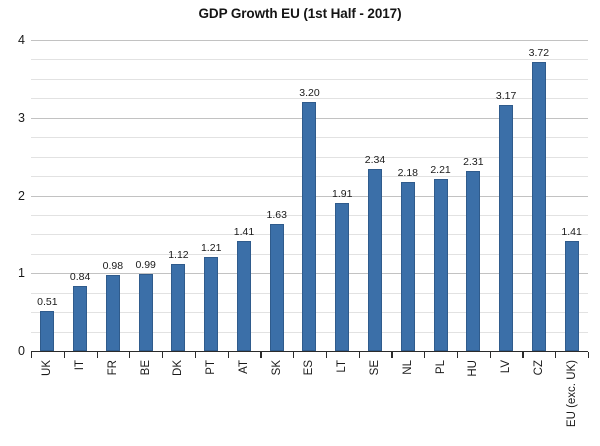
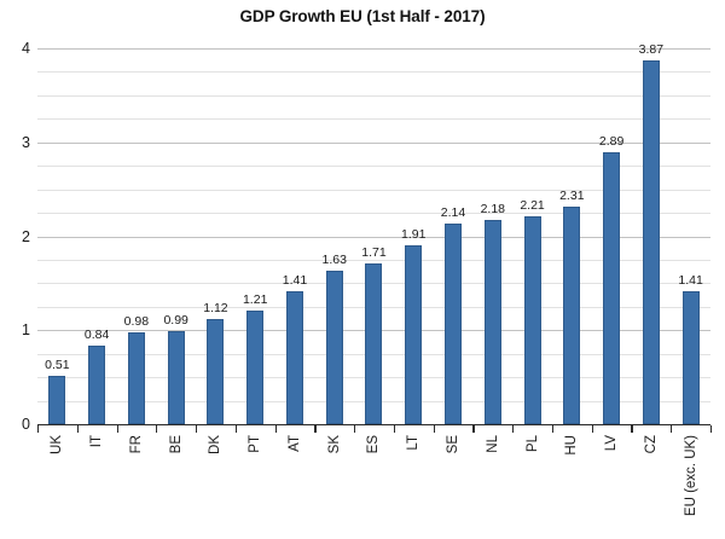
ES: 3.20 -> 1.71
SE: 2.34 -> 2.14
LV: 3.17 -> 2.89
CZ: 3.72 -> 3.87
